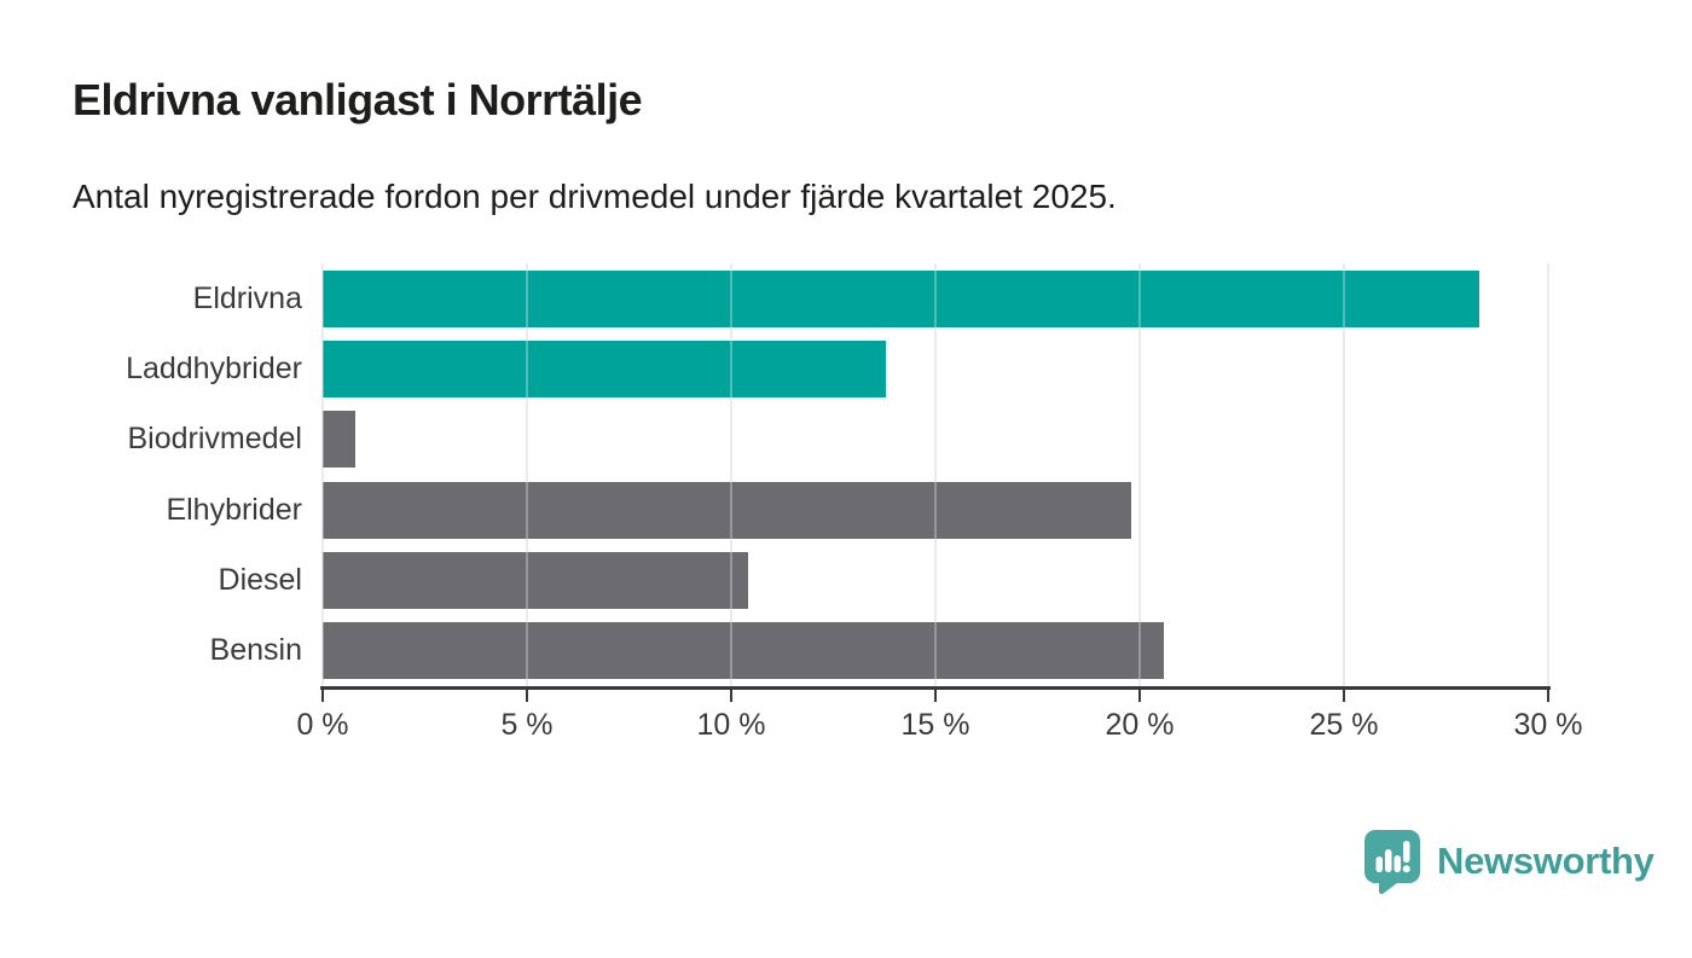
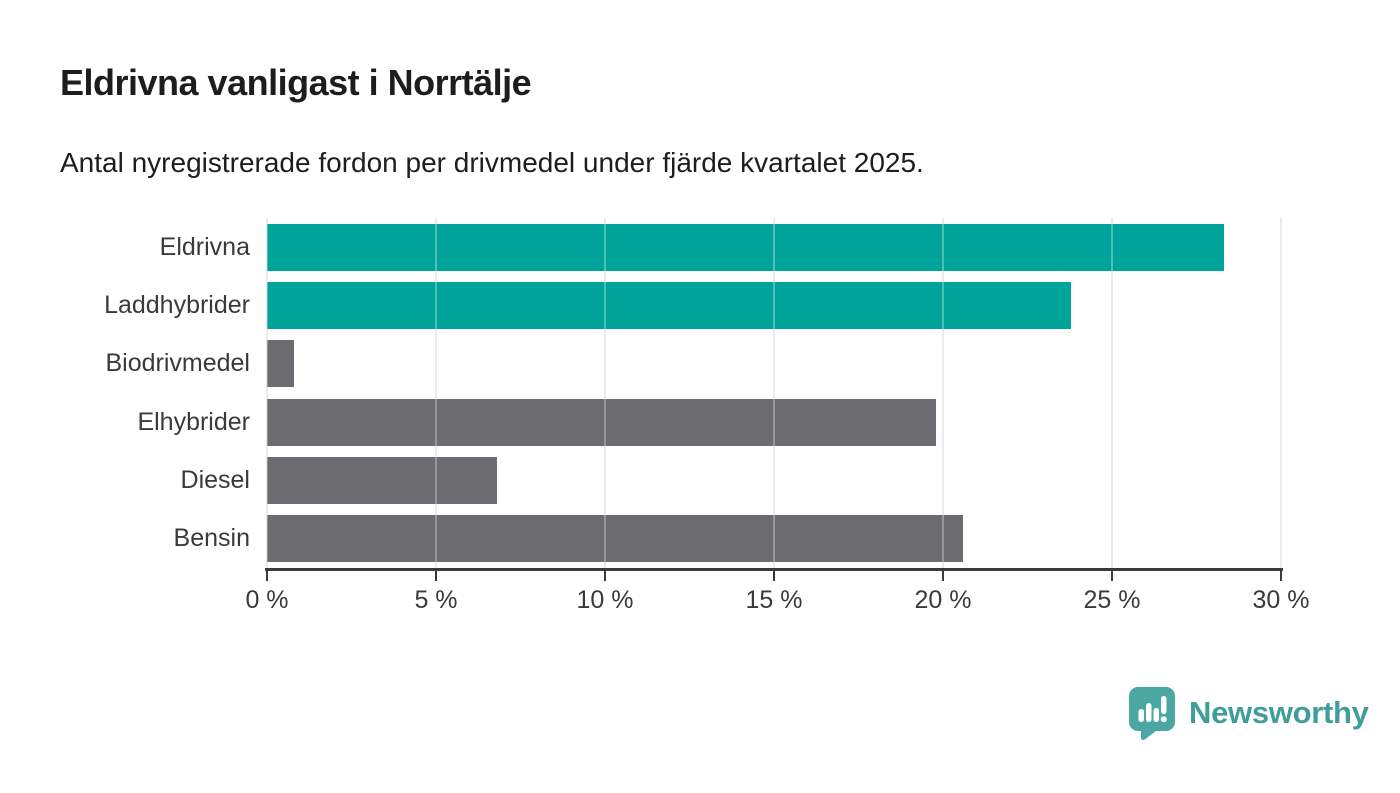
Laddhybrider: 13.8% -> 23.8%
Diesel: 10.4% -> 6.8%
